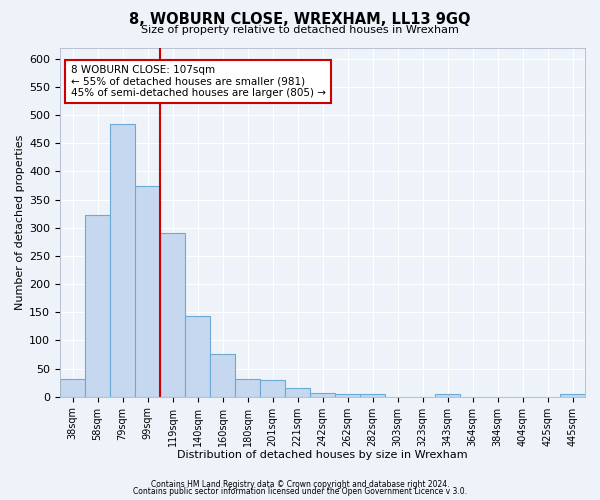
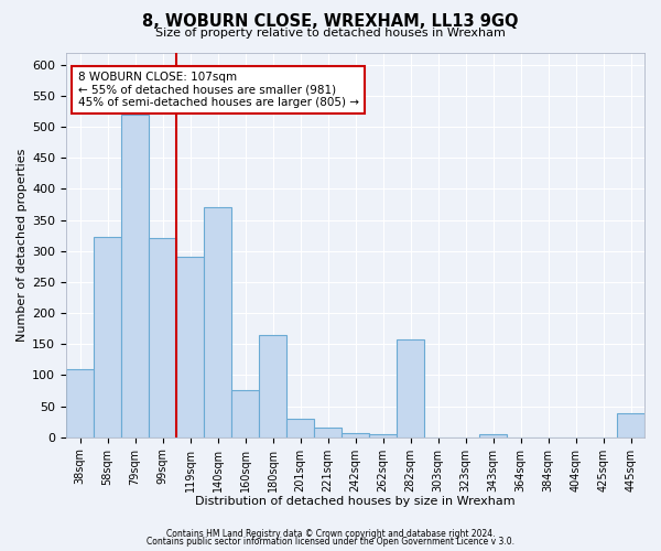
38sqm: 32 -> 110
79sqm: 484 -> 520
99sqm: 375 -> 320
140sqm: 143 -> 370
180sqm: 31 -> 164
282sqm: 4 -> 158
445sqm: 5 -> 38
